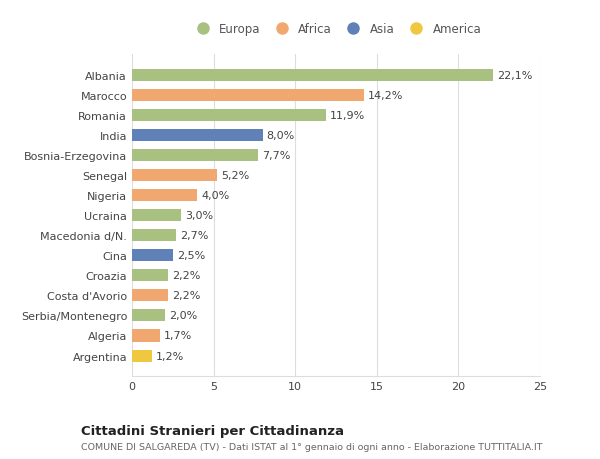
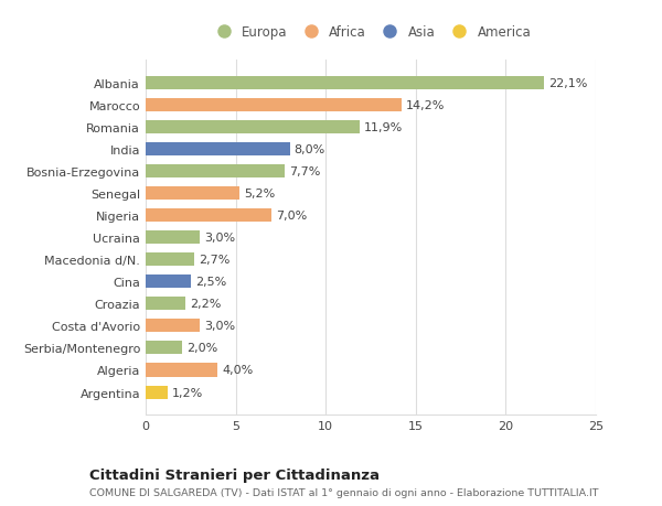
Nigeria: 4,0% -> 7,0%
Costa d'Avorio: 2,2% -> 3,0%
Algeria: 1,7% -> 4,0%
